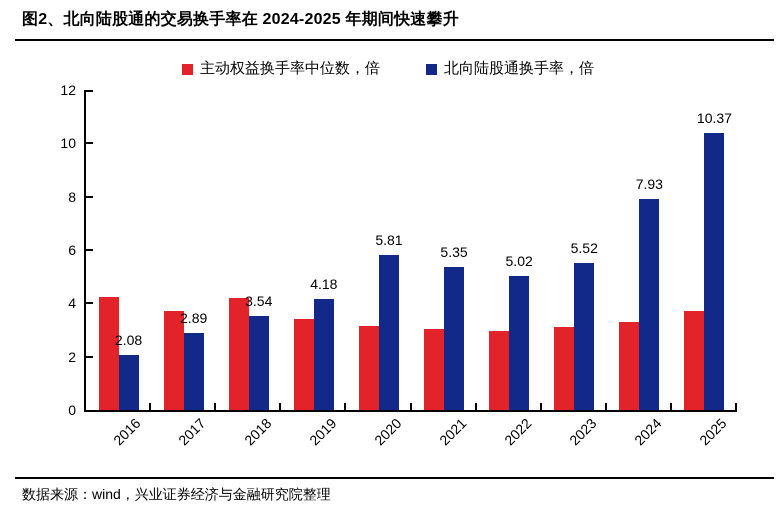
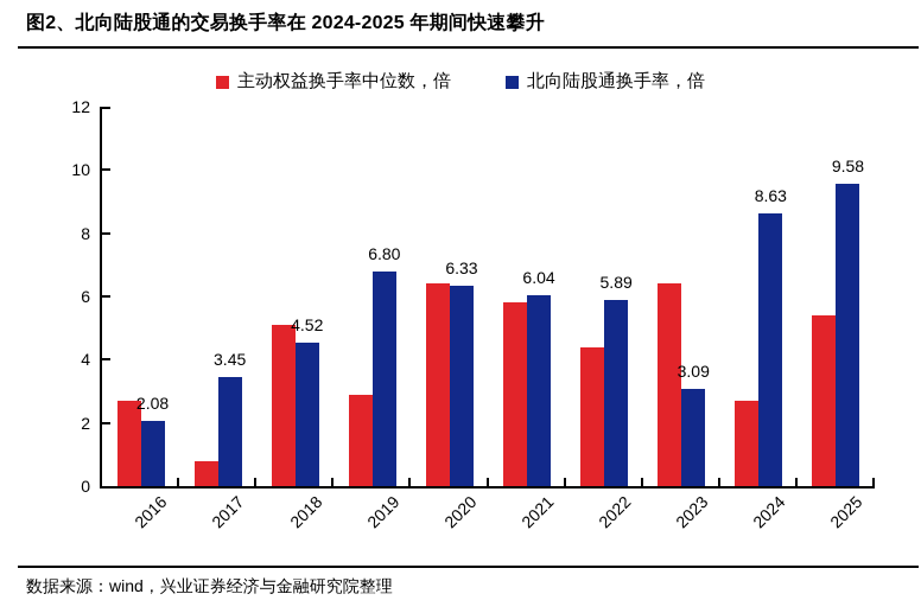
主动权益换手率中位数，倍/2016: 4.2 -> 2.7
主动权益换手率中位数，倍/2017: 3.7 -> 0.8
北向陆股通换手率，倍/2017: 2.89 -> 3.45
主动权益换手率中位数，倍/2018: 4.2 -> 5.1
北向陆股通换手率，倍/2018: 3.54 -> 4.52
主动权益换手率中位数，倍/2019: 3.4 -> 2.9
北向陆股通换手率，倍/2019: 4.18 -> 6.80
主动权益换手率中位数，倍/2020: 3.1 -> 6.4
北向陆股通换手率，倍/2020: 5.81 -> 6.33
主动权益换手率中位数，倍/2021: 3.0 -> 5.8
北向陆股通换手率，倍/2021: 5.35 -> 6.04
主动权益换手率中位数，倍/2022: 3.0 -> 4.4
北向陆股通换手率，倍/2022: 5.02 -> 5.89
主动权益换手率中位数，倍/2023: 3.1 -> 6.4
北向陆股通换手率，倍/2023: 5.52 -> 3.09
主动权益换手率中位数，倍/2024: 3.3 -> 2.7
北向陆股通换手率，倍/2024: 7.93 -> 8.63
主动权益换手率中位数，倍/2025: 3.7 -> 5.4
北向陆股通换手率，倍/2025: 10.37 -> 9.58
